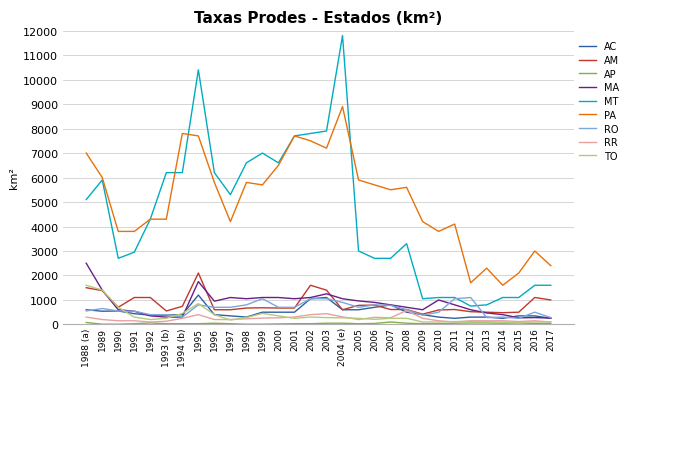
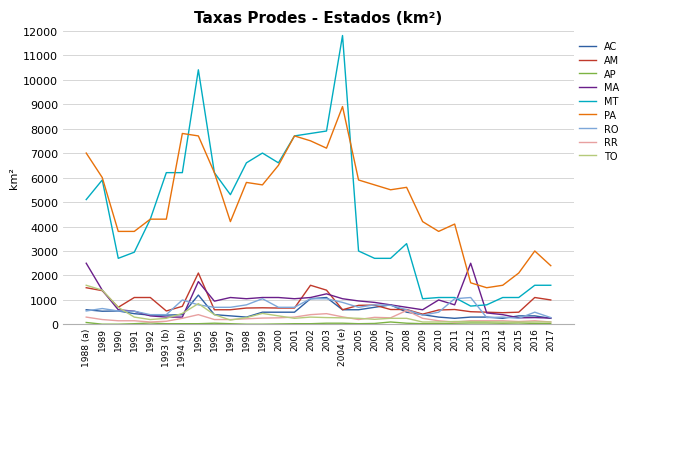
RO/1994 (b): 300 -> 1000
PA/1996: 5800 -> 6200
MA/2012: 600 -> 2500
PA/2013: 2300 -> 1500
